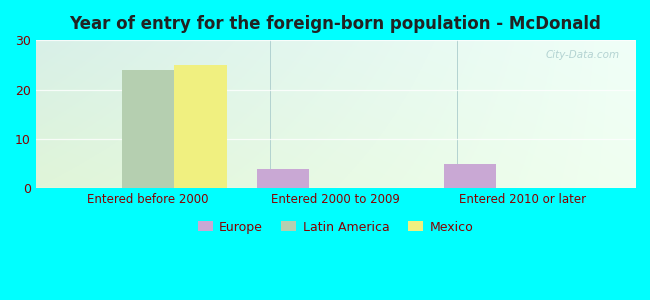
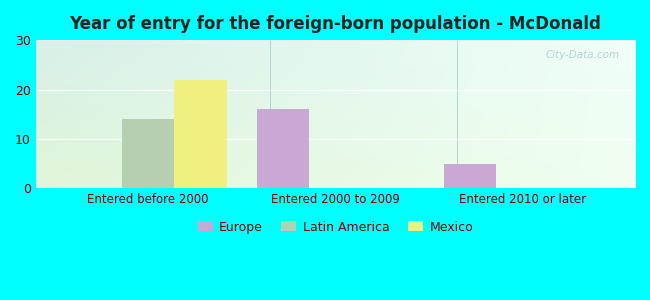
Latin America/Entered before 2000: 24 -> 14
Mexico/Entered before 2000: 25 -> 22
Europe/Entered 2000 to 2009: 4 -> 16
